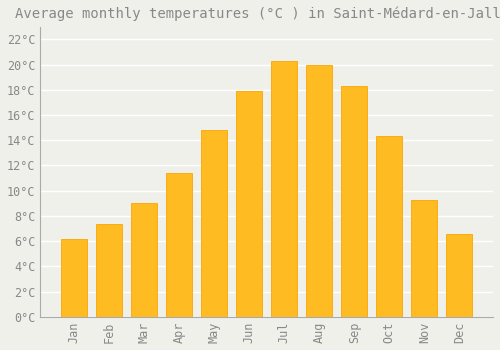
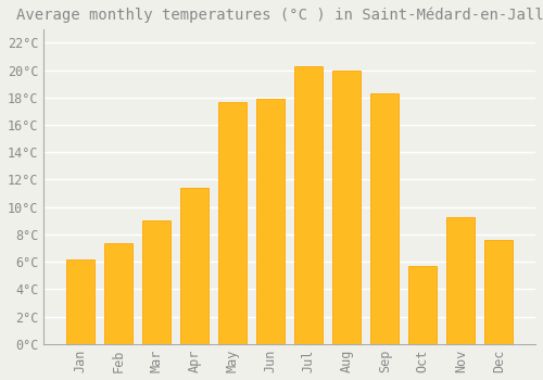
May: 14.8°C -> 17.7°C
Oct: 14.3°C -> 5.7°C
Dec: 6.6°C -> 7.6°C
